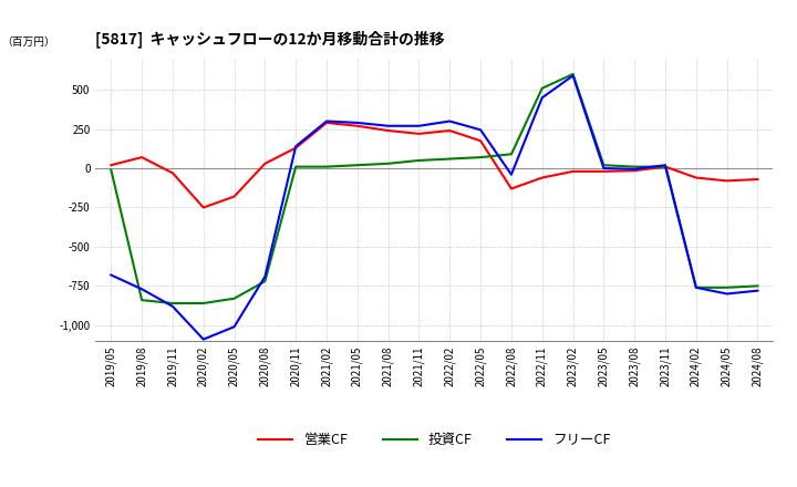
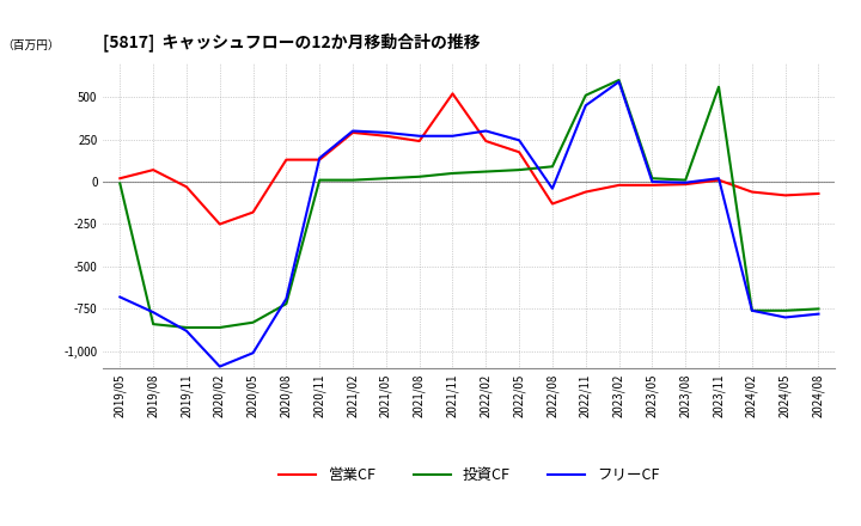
営業CF/2020/08: 30 -> 130
営業CF/2021/11: 220 -> 520
投資CF/2023/11: 10 -> 560
